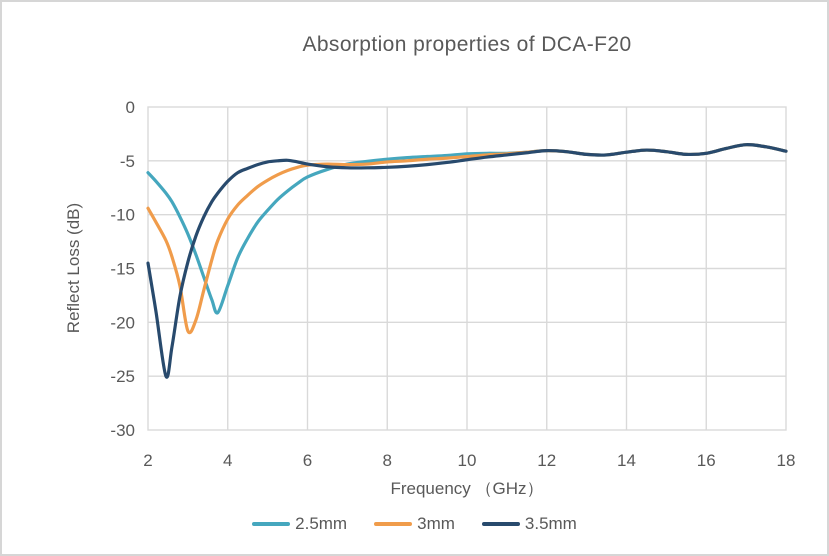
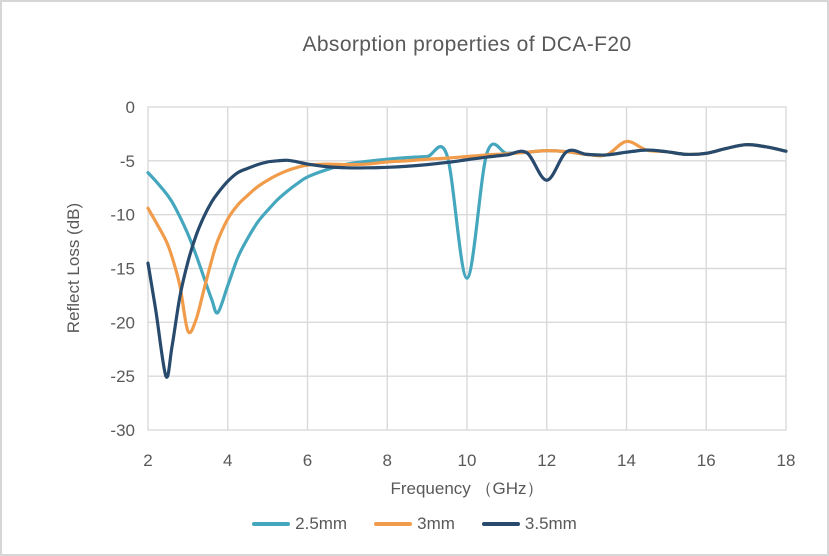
2.5mm/10: -4.3 -> -15.9
3.5mm/12: -4.0 -> -6.8
3mm/14: -4.2 -> -3.2
